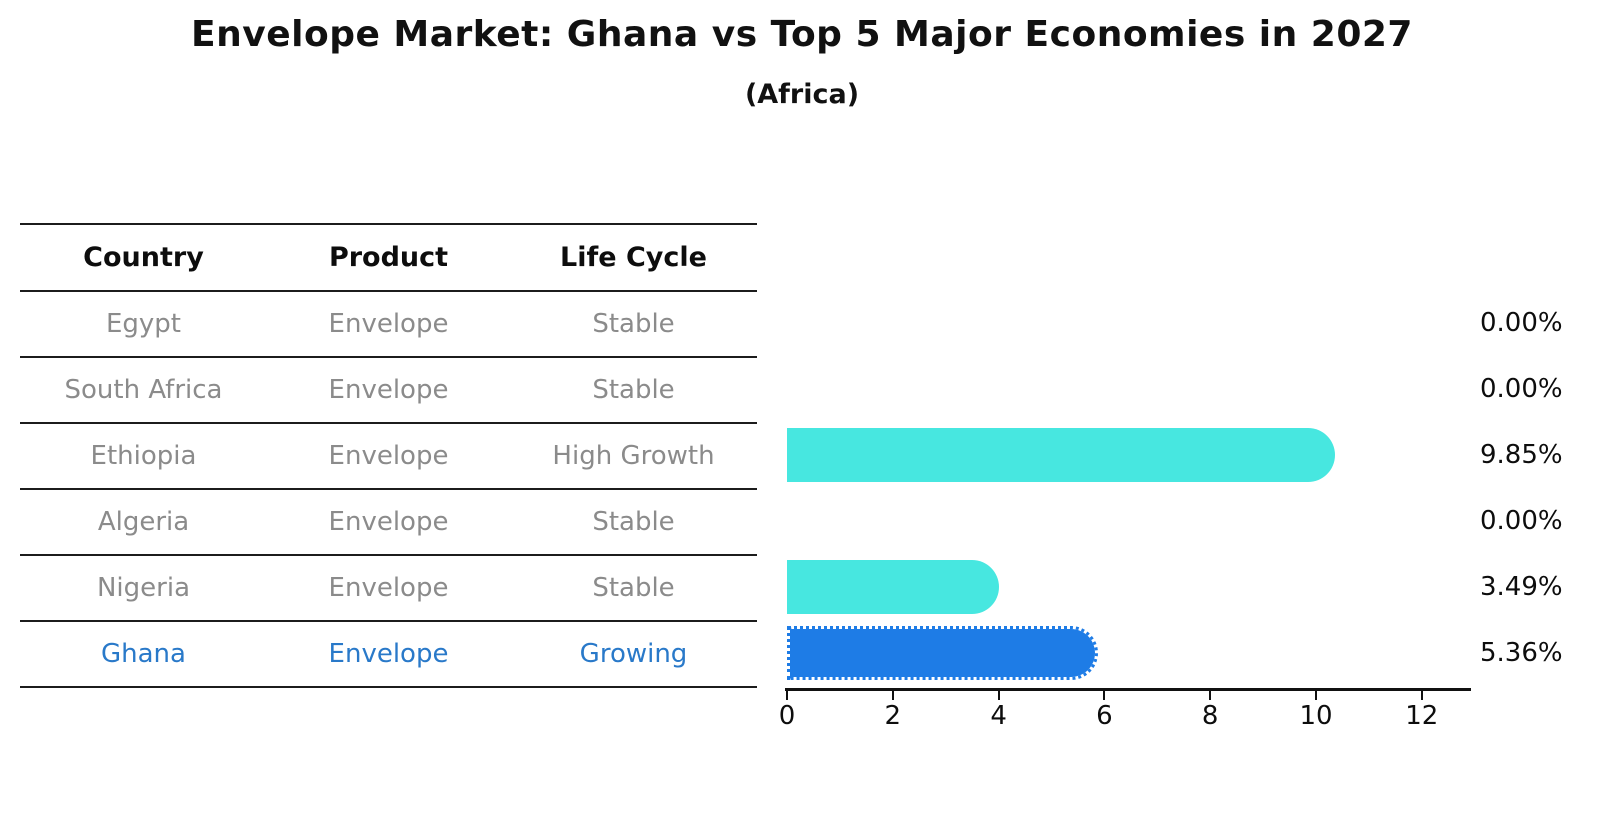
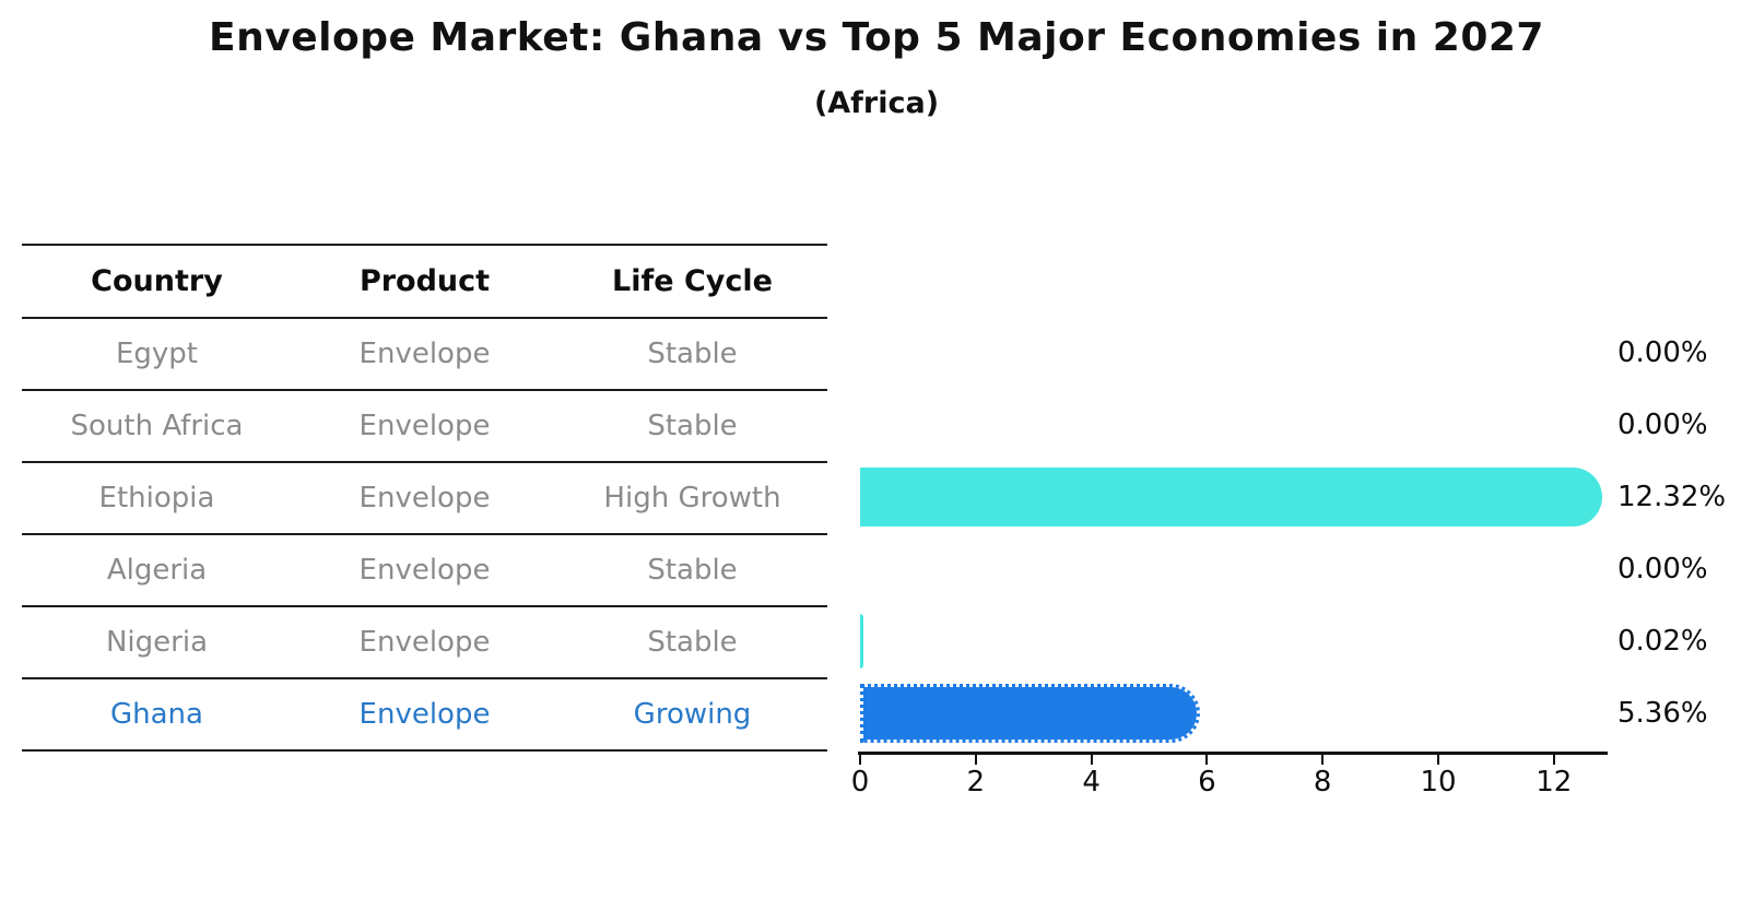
Ethiopia: 9.85% -> 12.32%
Nigeria: 3.49% -> 0.02%
